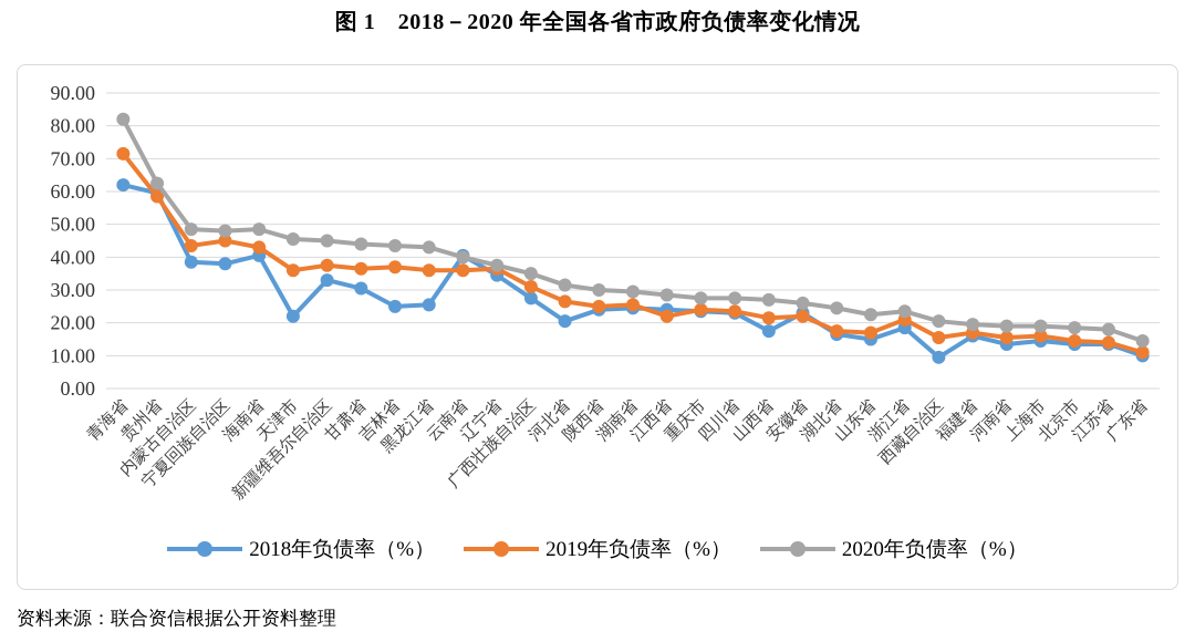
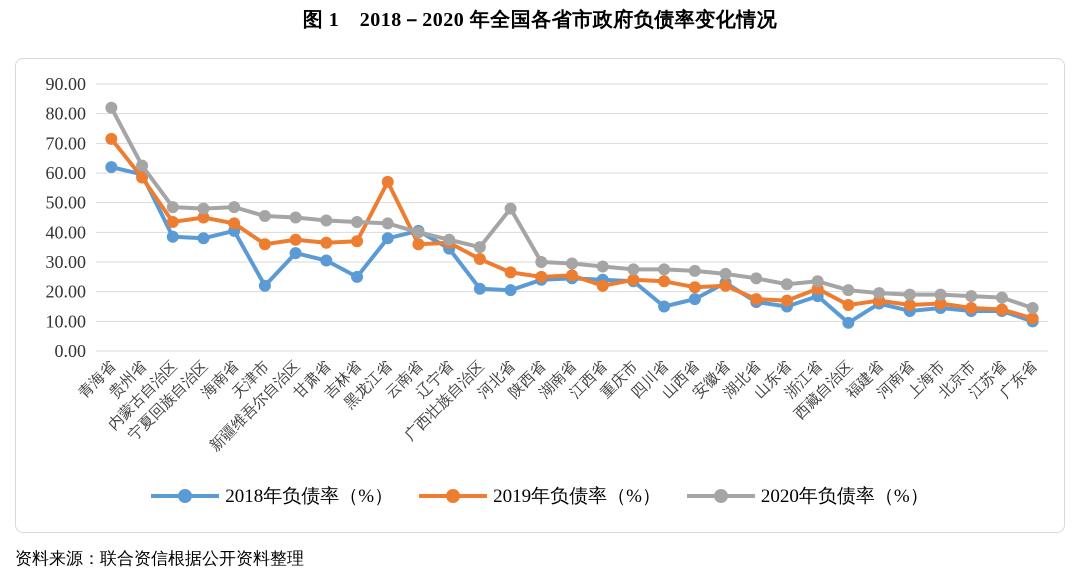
2018年负债率（%）/黑龙江省: 26 -> 38
2019年负债率（%）/黑龙江省: 36 -> 57
2018年负债率（%）/广西壮族自治区: 28 -> 21
2020年负债率（%）/河北省: 32 -> 48
2018年负债率（%）/四川省: 23 -> 15
